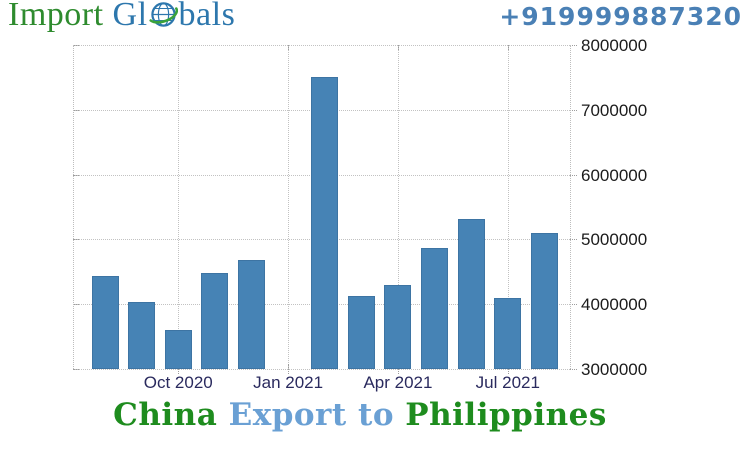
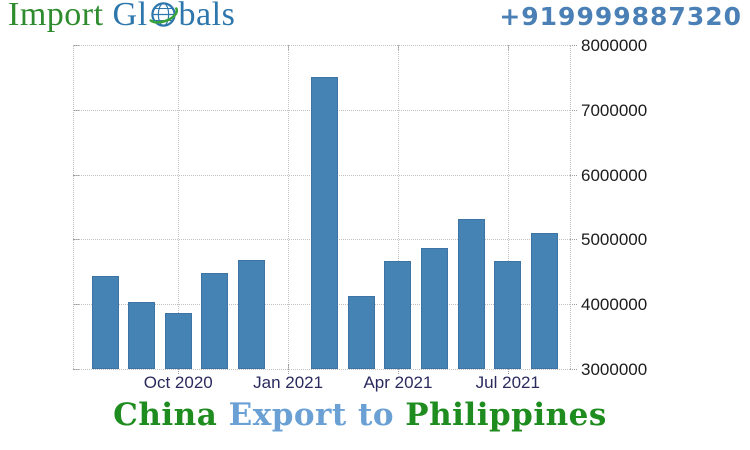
Oct 2020: 3600000 -> 3900000
Apr 2021: 4300000 -> 4700000
Jul 2021: 4100000 -> 4700000
